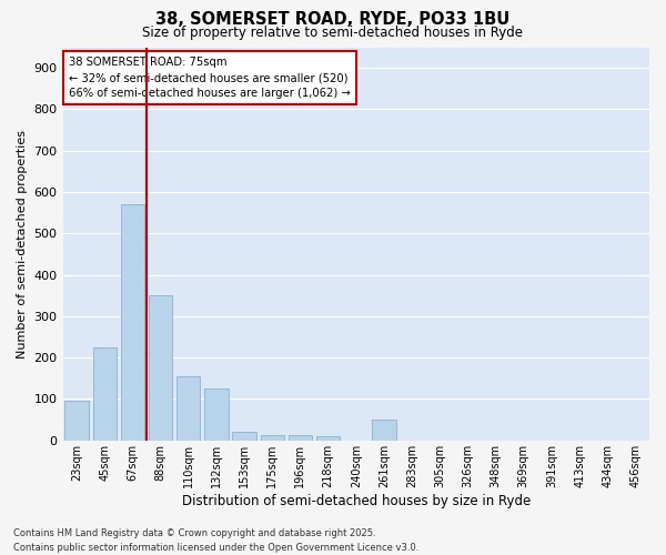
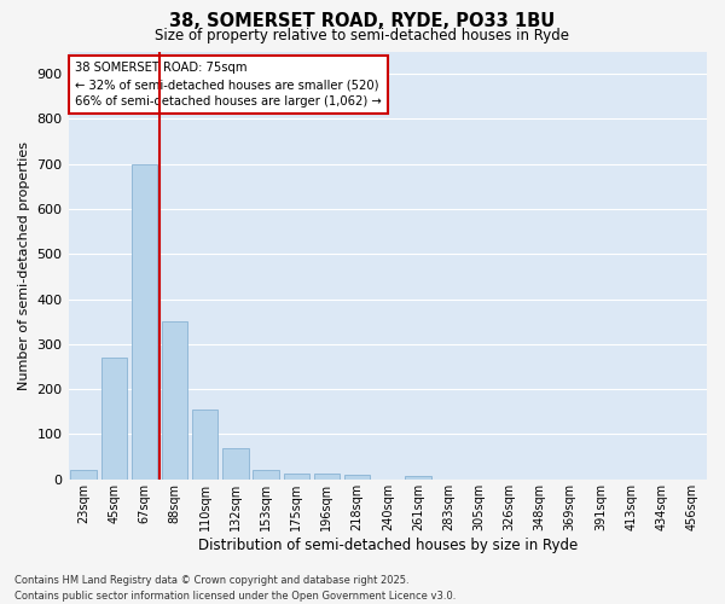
23sqm: 95 -> 20
45sqm: 225 -> 270
67sqm: 570 -> 700
132sqm: 125 -> 70
261sqm: 50 -> 8
